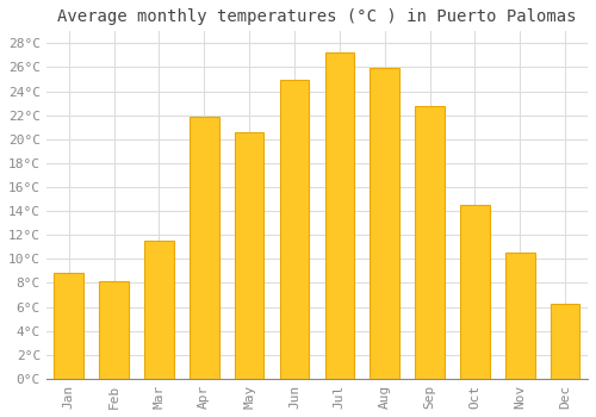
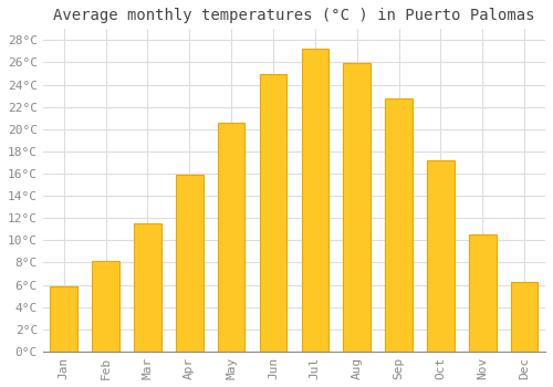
Jan: 8.8°C -> 5.9°C
Apr: 21.9°C -> 15.9°C
Oct: 14.5°C -> 17.2°C
